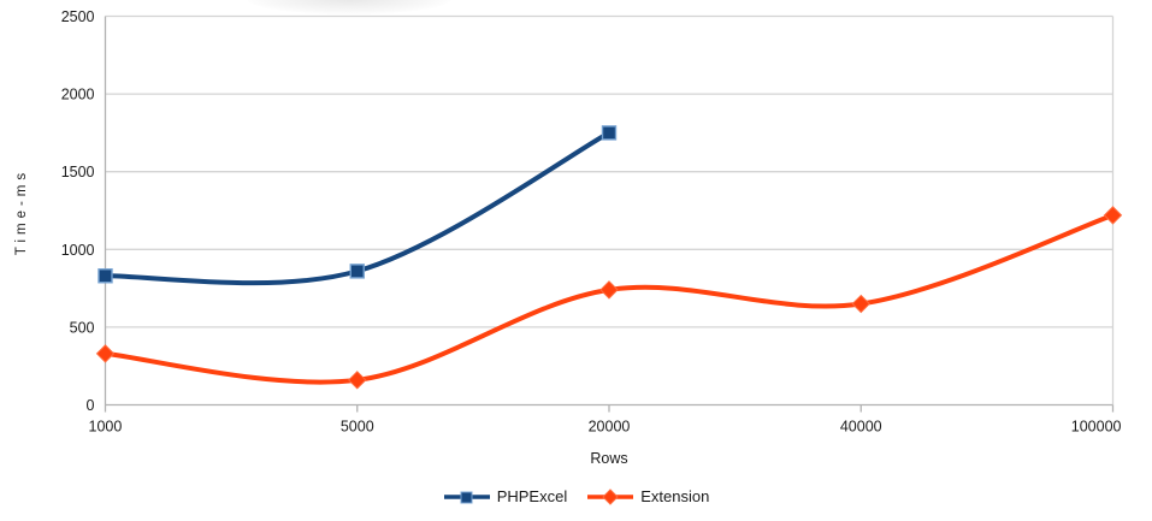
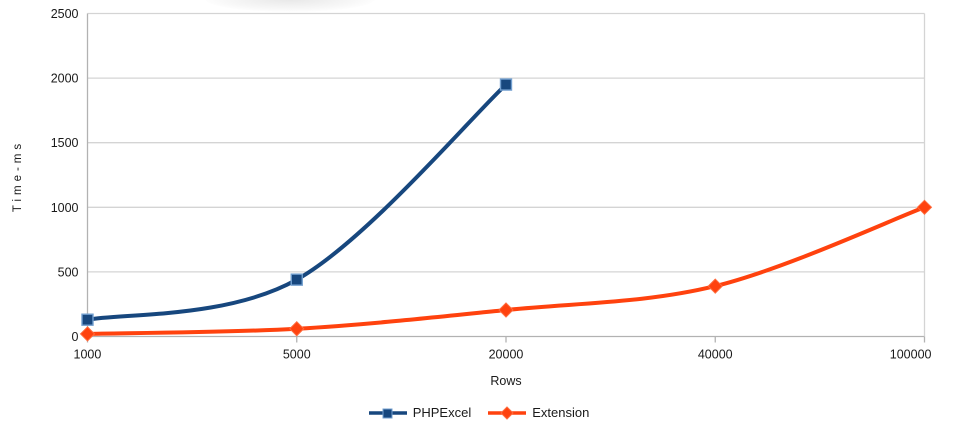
PHPExcel/1000: 830 -> 130
Extension/1000: 330 -> 20
PHPExcel/5000: 860 -> 440
Extension/5000: 160 -> 60
PHPExcel/20000: 1750 -> 1950
Extension/20000: 740 -> 200
Extension/40000: 650 -> 390
Extension/100000: 1220 -> 1000
